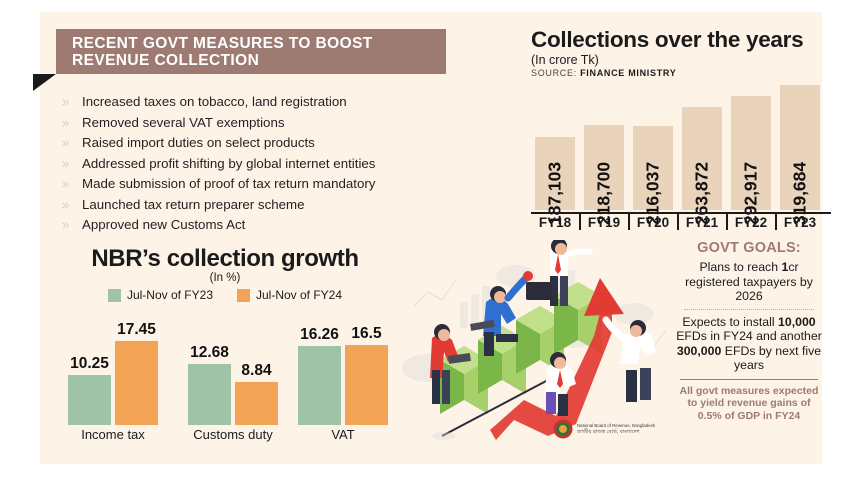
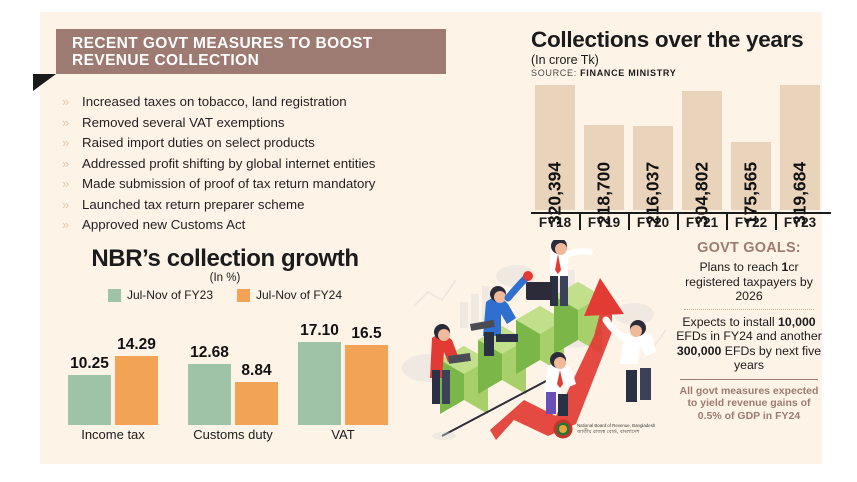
Collections over the years/FY18: 187,103 -> 320,394
Collections over the years/FY21: 263,872 -> 304,802
Collections over the years/FY22: 292,917 -> 175,565
NBR’s collection growth/Jul-Nov of FY24/Income tax: 17.45 -> 14.29
NBR’s collection growth/Jul-Nov of FY23/VAT: 16.26 -> 17.10
